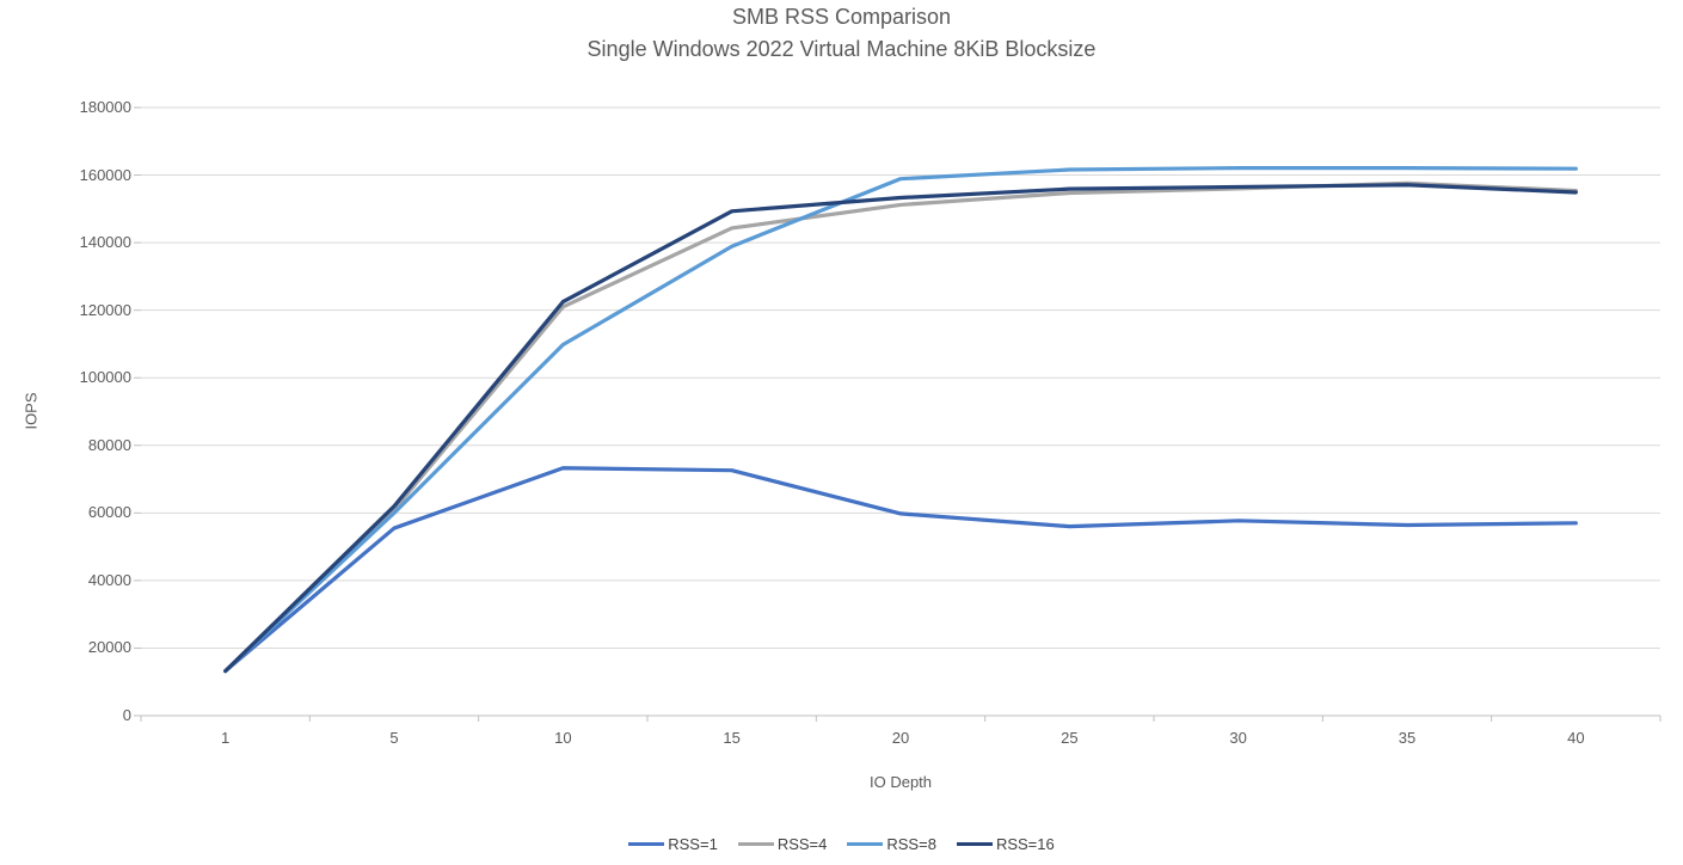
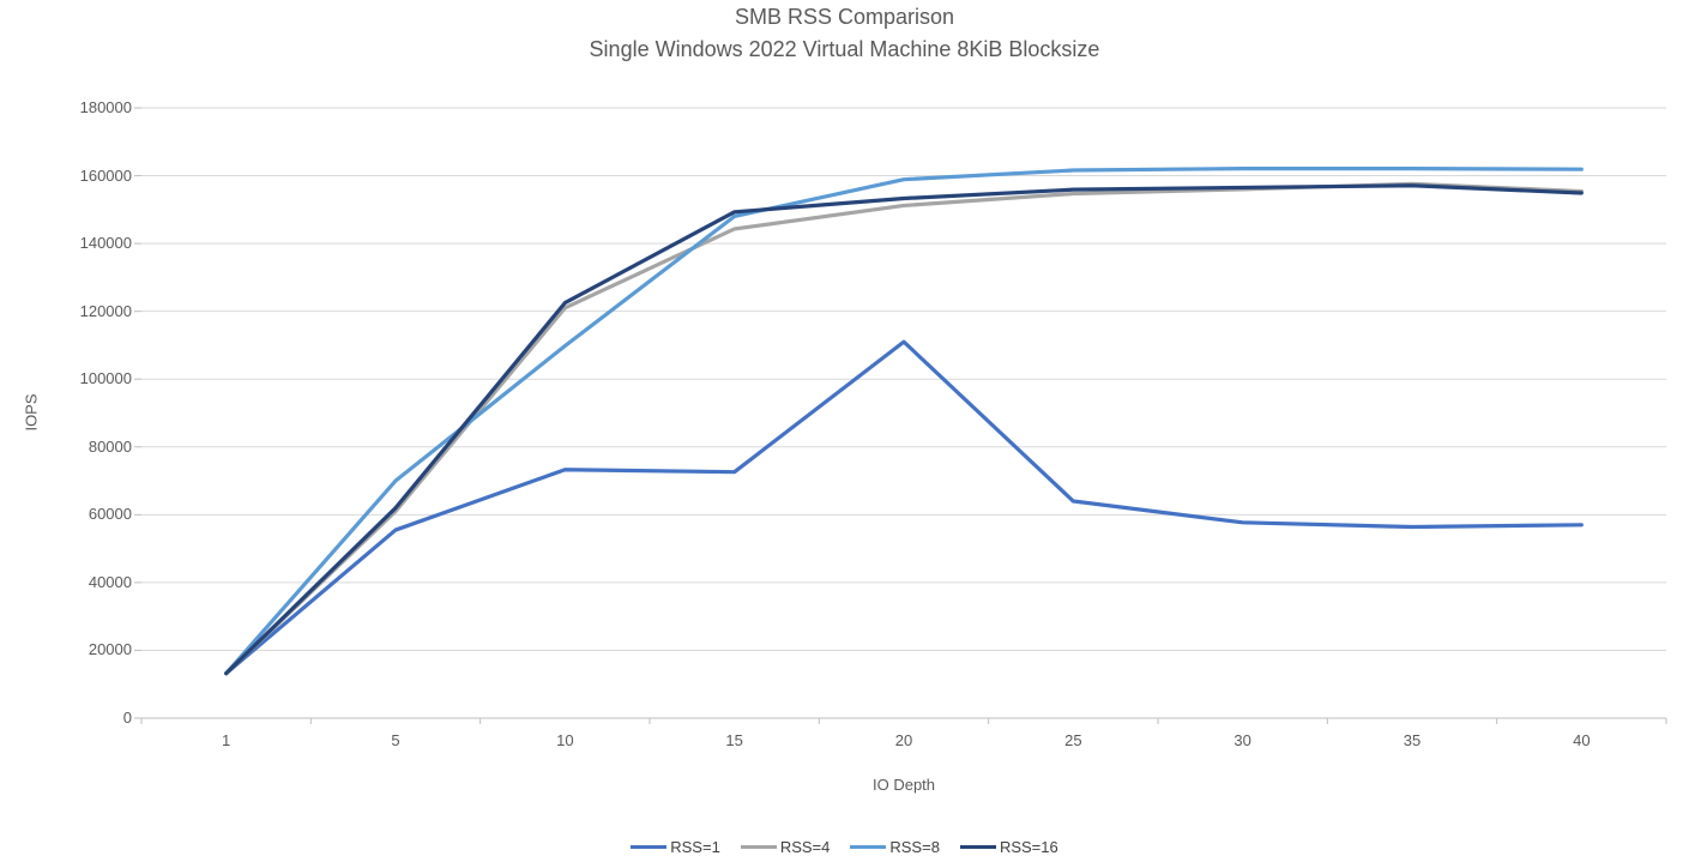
RSS=8/5: 60000 -> 70000
RSS=8/15: 139000 -> 148000
RSS=1/20: 60000 -> 111000
RSS=1/25: 56000 -> 64000
